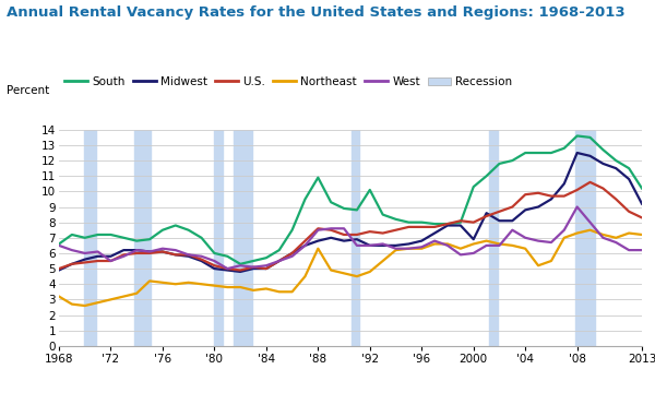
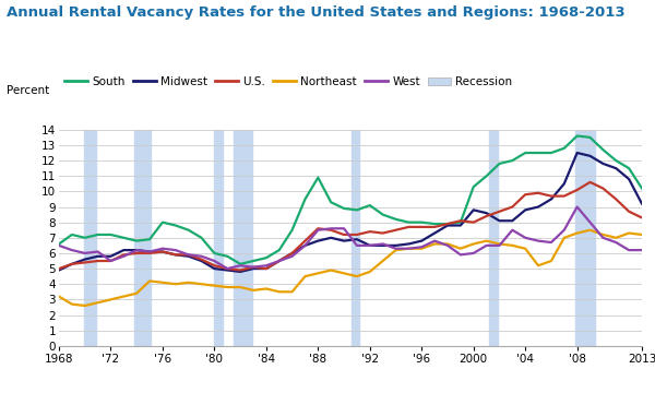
South/'76: 7.5 -> 8.0
Northeast/'88: 6.3 -> 4.7
South/'92: 10.1 -> 9.1
Midwest/2000: 6.9 -> 8.8
